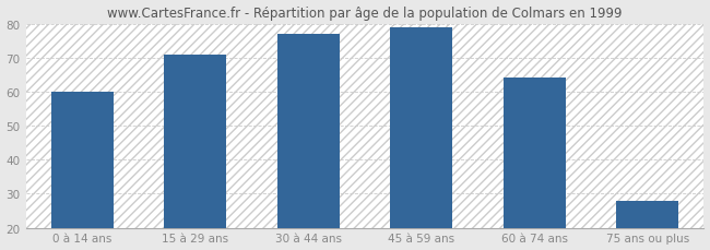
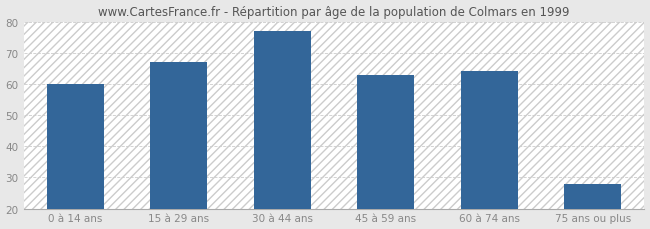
15 à 29 ans: 71 -> 67
45 à 59 ans: 79 -> 63
